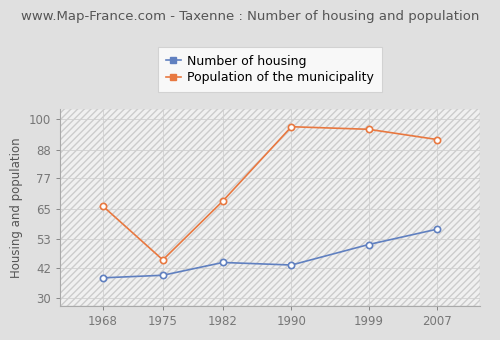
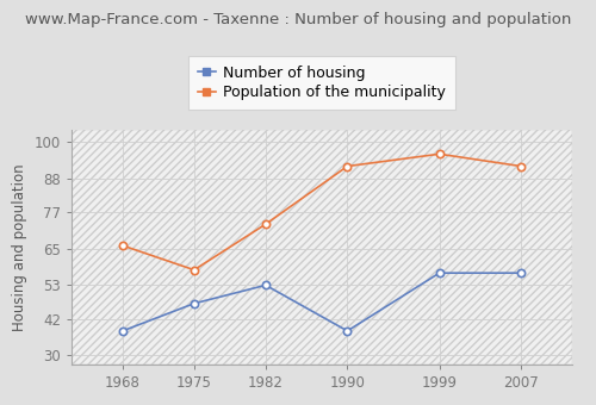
Number of housing/1975: 39 -> 47
Population of the municipality/1975: 45 -> 58
Number of housing/1982: 44 -> 53
Population of the municipality/1982: 68 -> 73
Number of housing/1990: 43 -> 38
Population of the municipality/1990: 97 -> 92
Number of housing/1999: 51 -> 57
